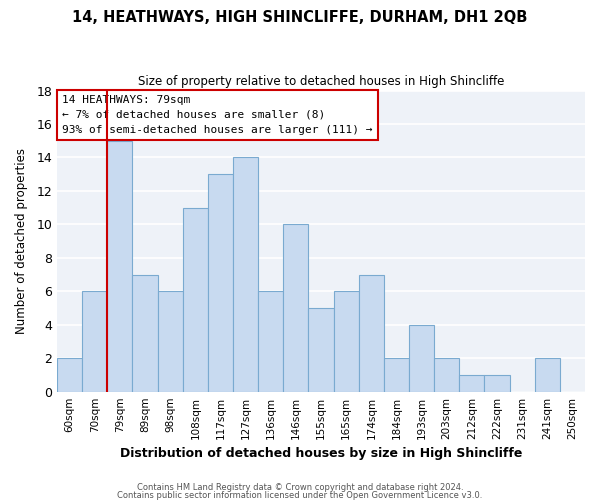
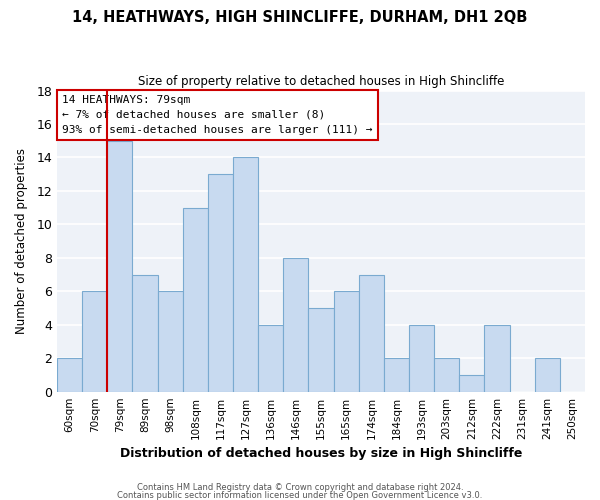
136sqm: 6 -> 4
146sqm: 10 -> 8
222sqm: 1 -> 4
